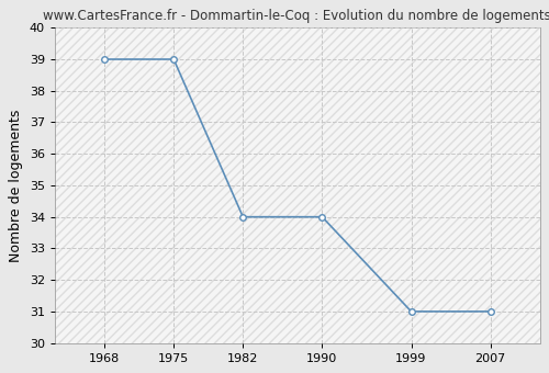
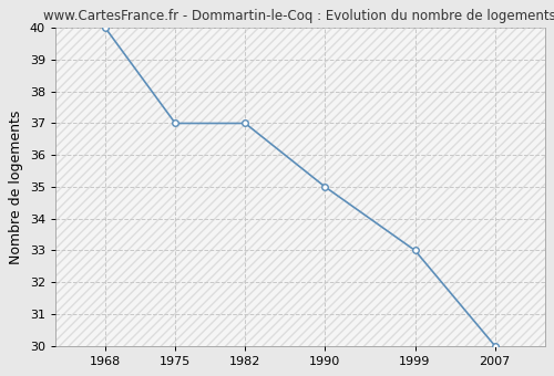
1968: 39 -> 40
1975: 39 -> 37
1982: 34 -> 37
1990: 34 -> 35
1999: 31 -> 33
2007: 31 -> 30
